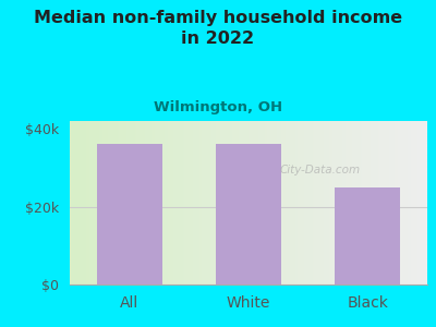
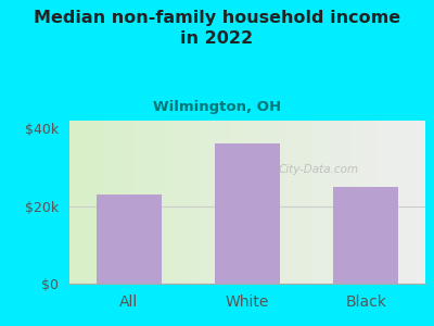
All: $36k -> $23k
